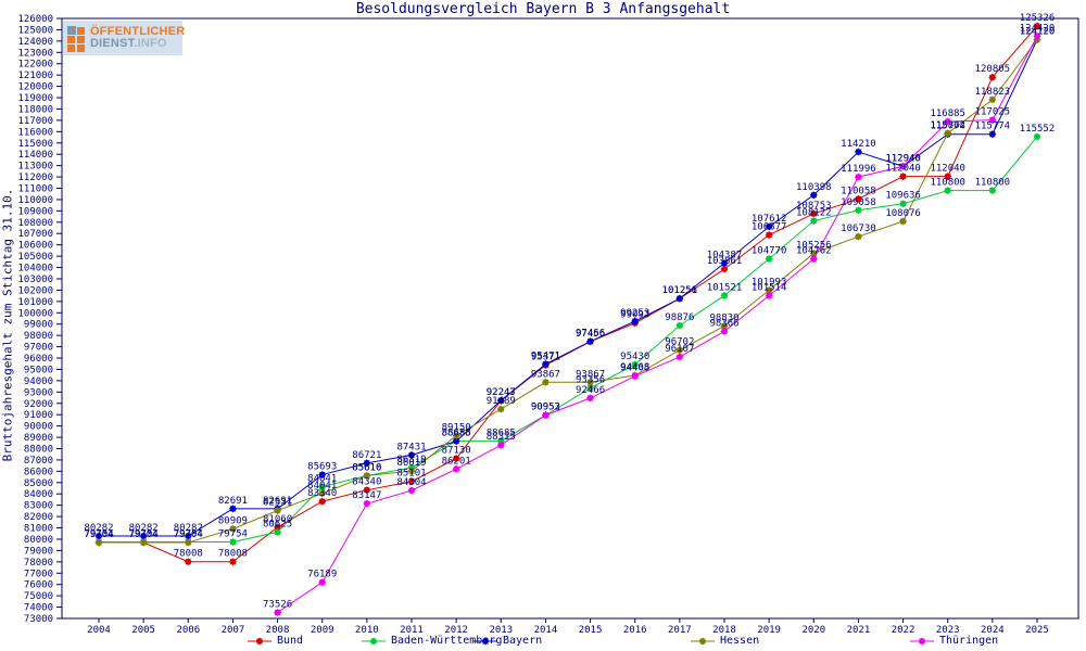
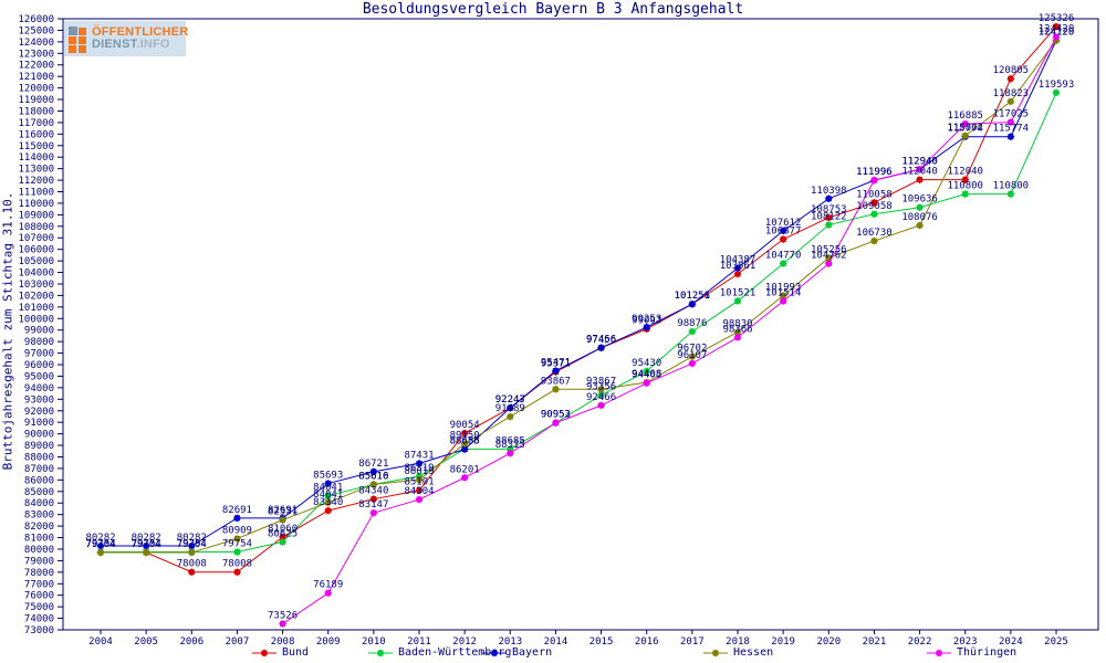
Bund/2012: 87130 -> 90054
Bayern/2021: 114210 -> 111996
Baden-Württemberg/2025: 115552 -> 119593
